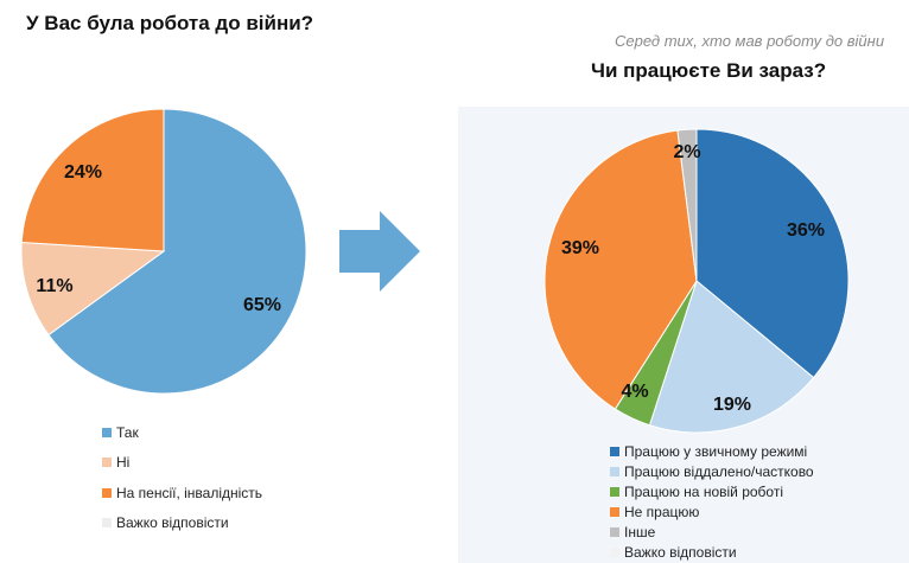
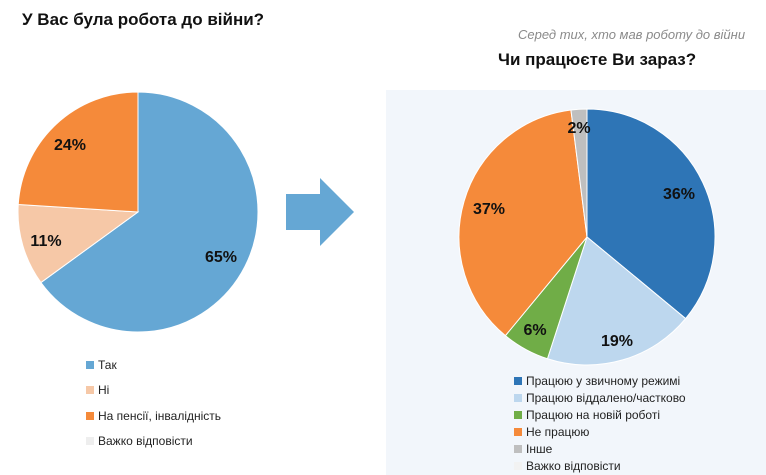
Чи працюєте Ви зараз?/Працюю на новій роботі: 4% -> 6%
Чи працюєте Ви зараз?/Не працюю: 39% -> 37%
